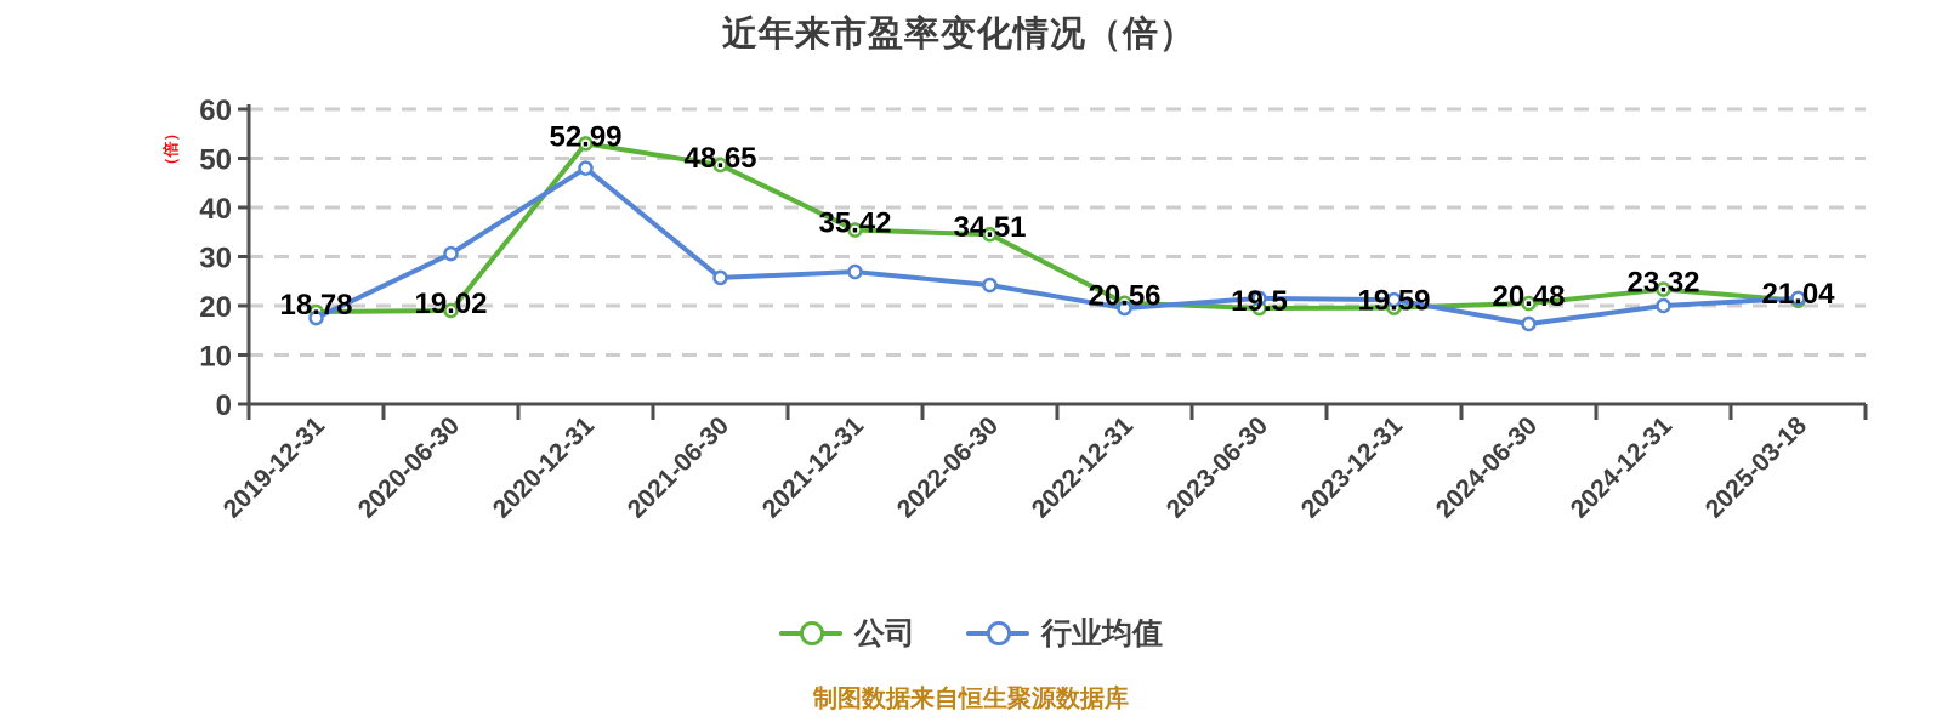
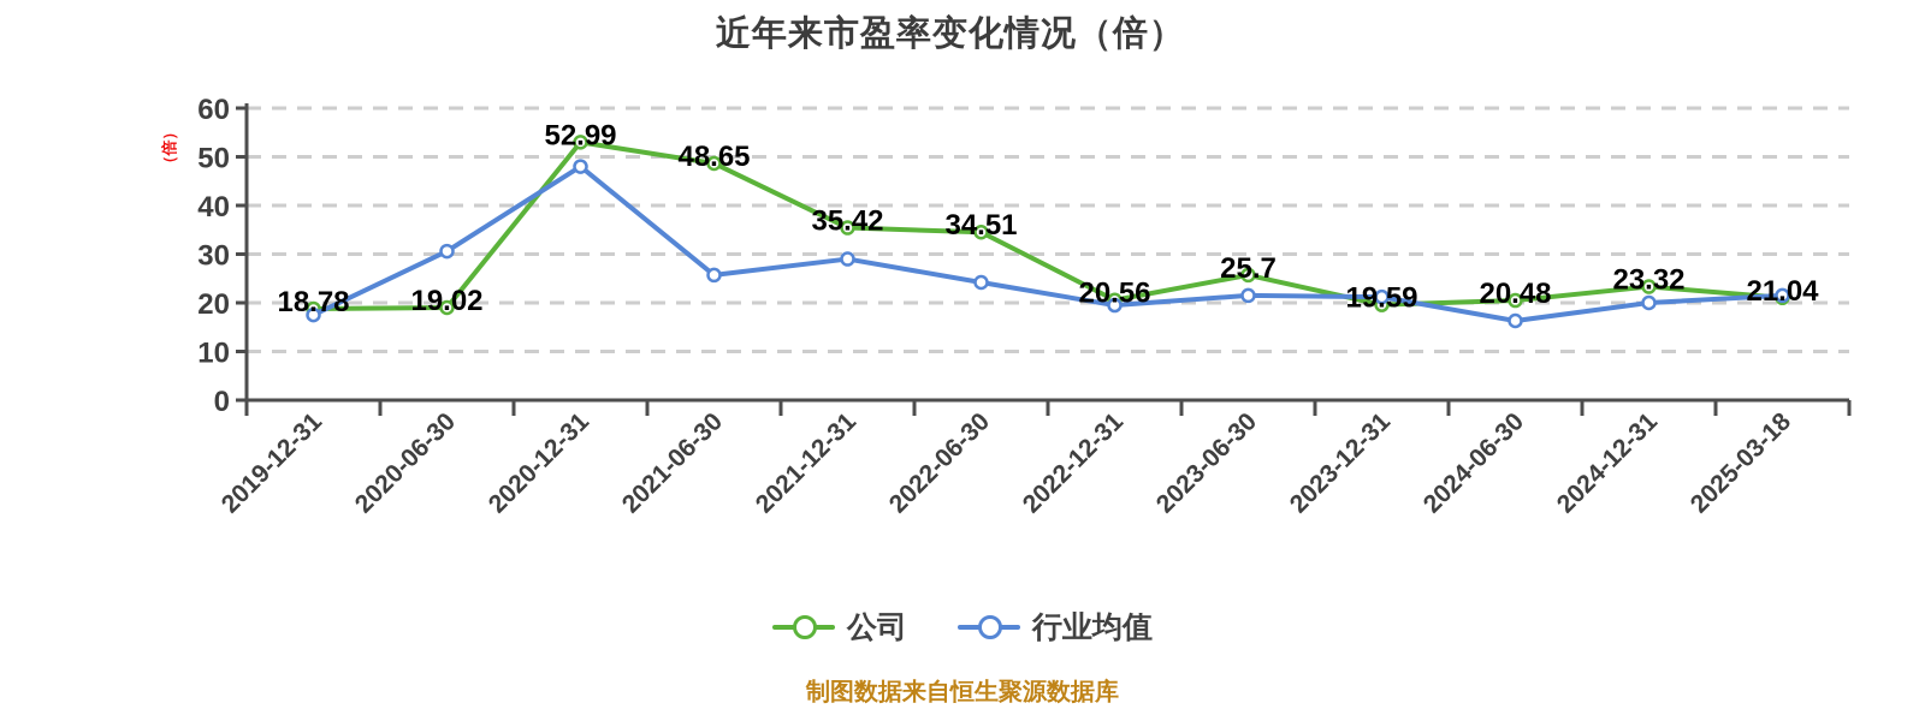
行业均值/2021-12-31: 27 -> 29
公司/2023-06-30: 19.5 -> 25.7
